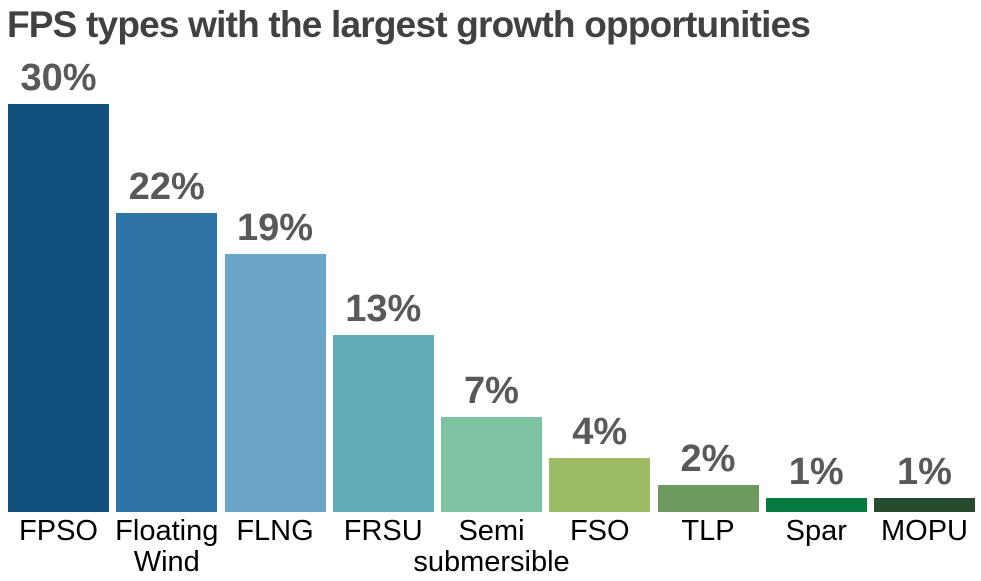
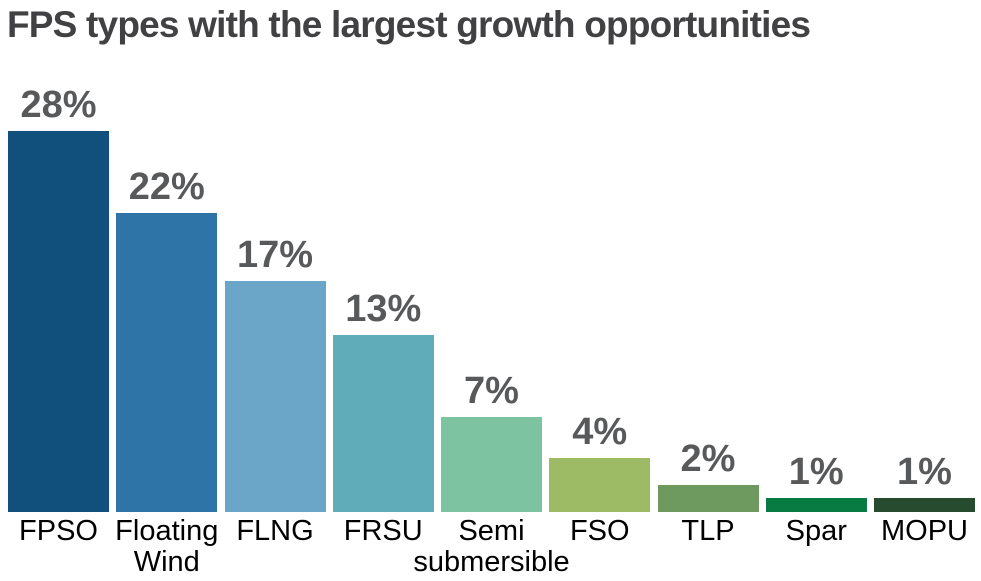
FPSO: 30% -> 28%
FLNG: 19% -> 17%
